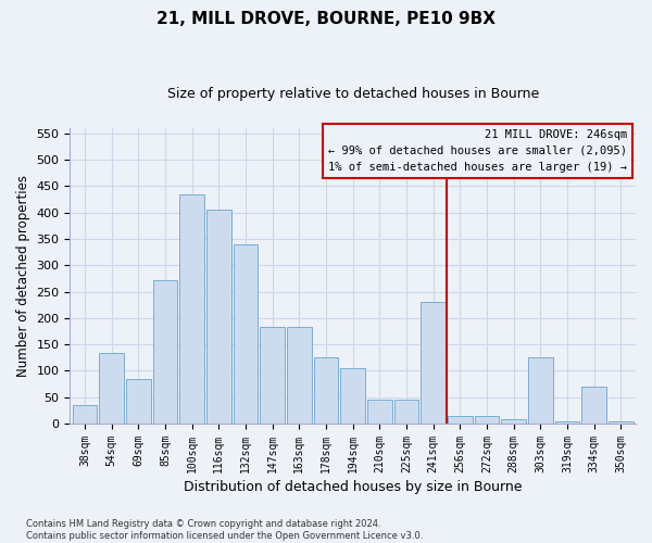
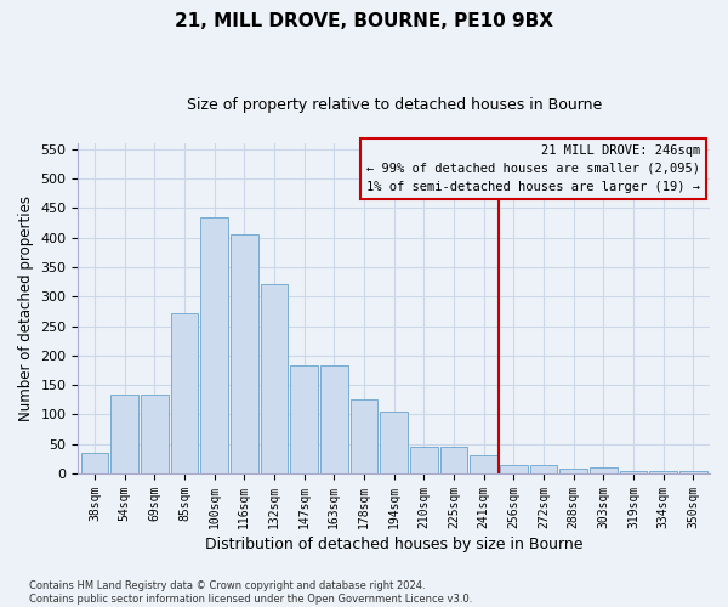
69sqm: 85 -> 133
132sqm: 340 -> 322
241sqm: 230 -> 30
303sqm: 125 -> 10
334sqm: 70 -> 5
